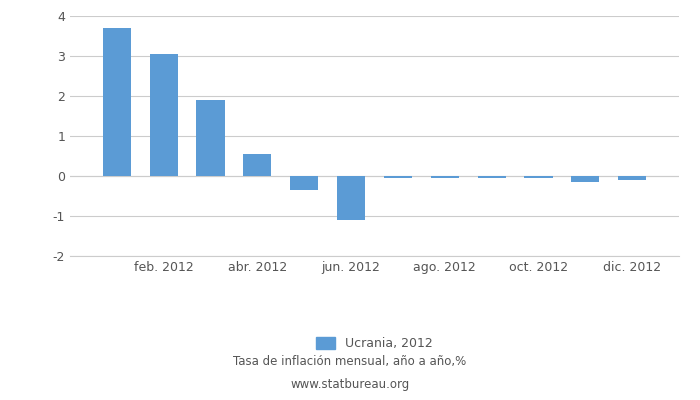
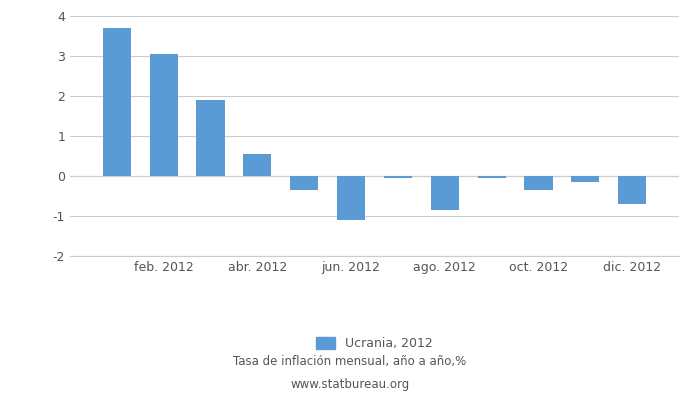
ago. 2012: -0.05 -> -0.85
oct. 2012: -0.05 -> -0.35
dic. 2012: -0.10 -> -0.70
